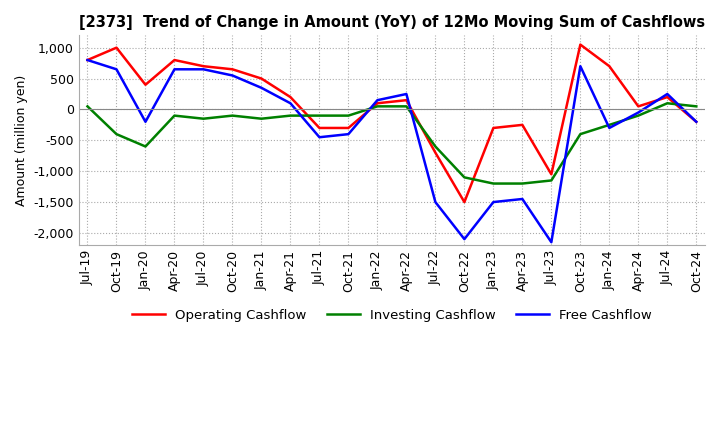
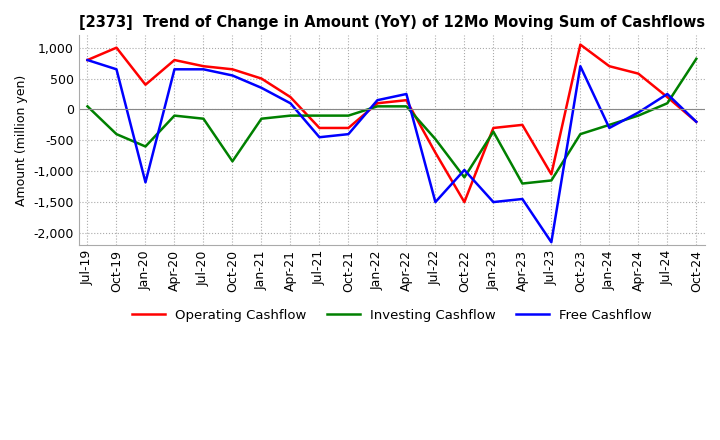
Free Cashflow/Jan-20: -200 -> -1,180
Investing Cashflow/Oct-20: -100 -> -840
Investing Cashflow/Jul-22: -600 -> -480
Free Cashflow/Oct-22: -2,100 -> -980
Investing Cashflow/Jan-23: -1,200 -> -360
Operating Cashflow/Apr-24: 50 -> 580
Investing Cashflow/Oct-24: 50 -> 820
